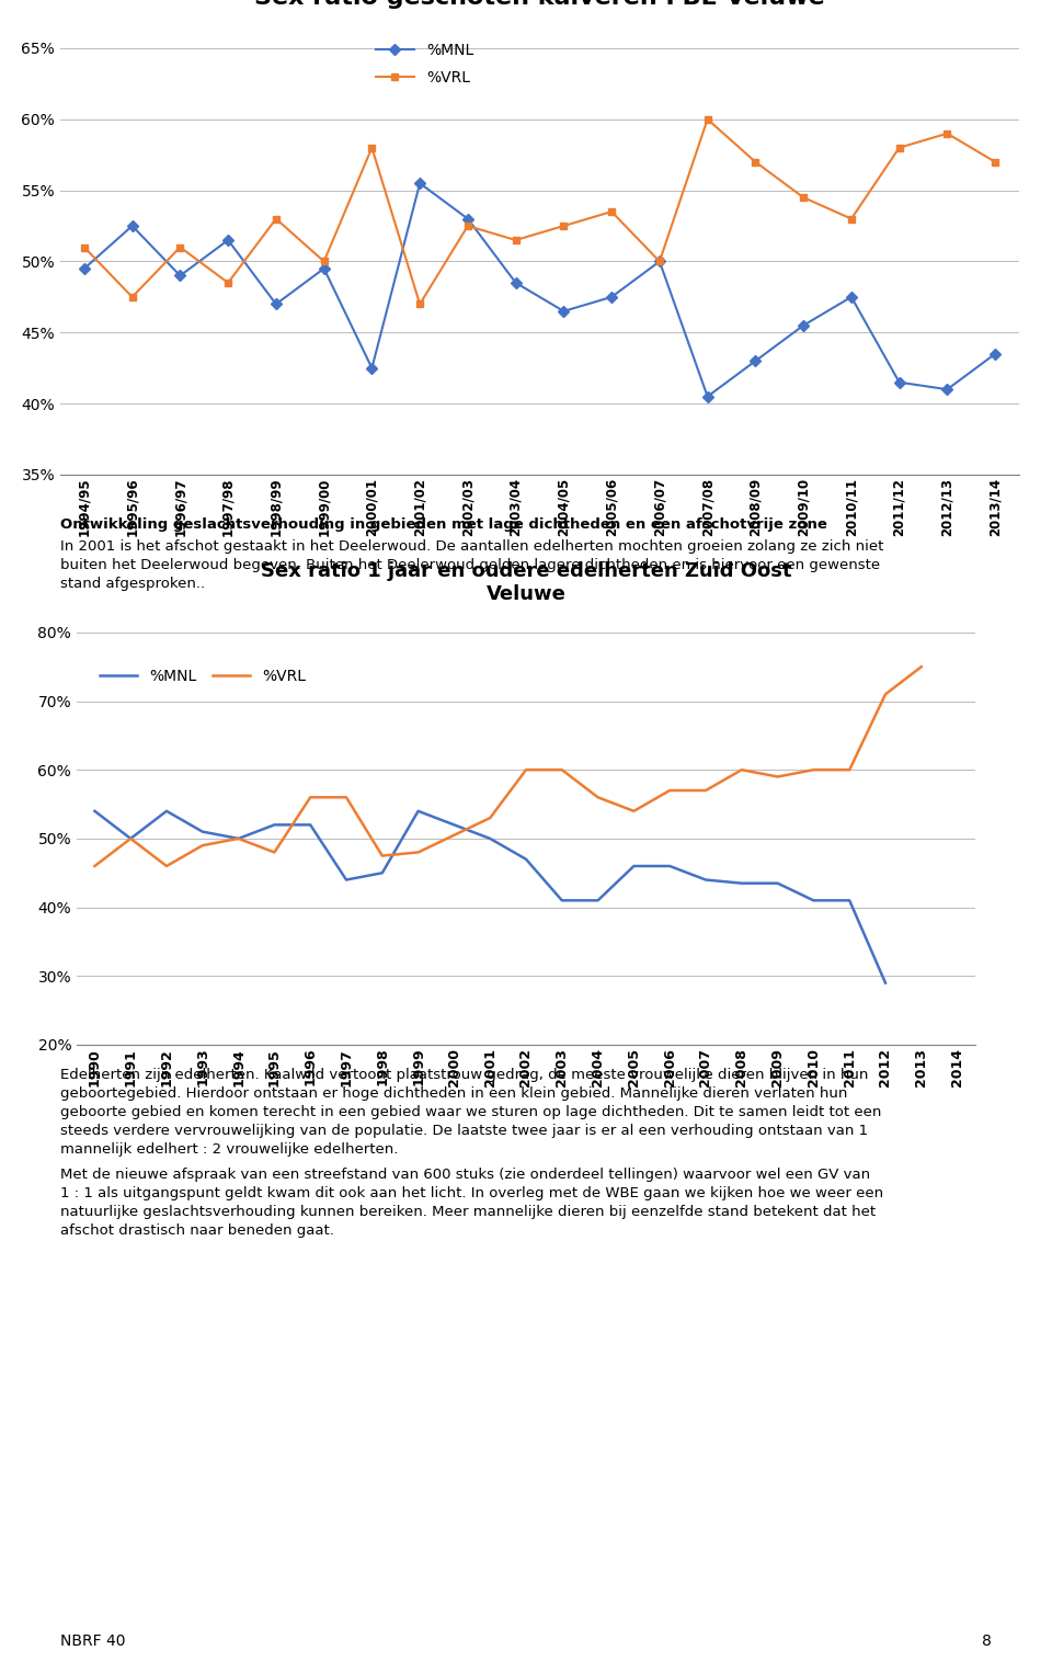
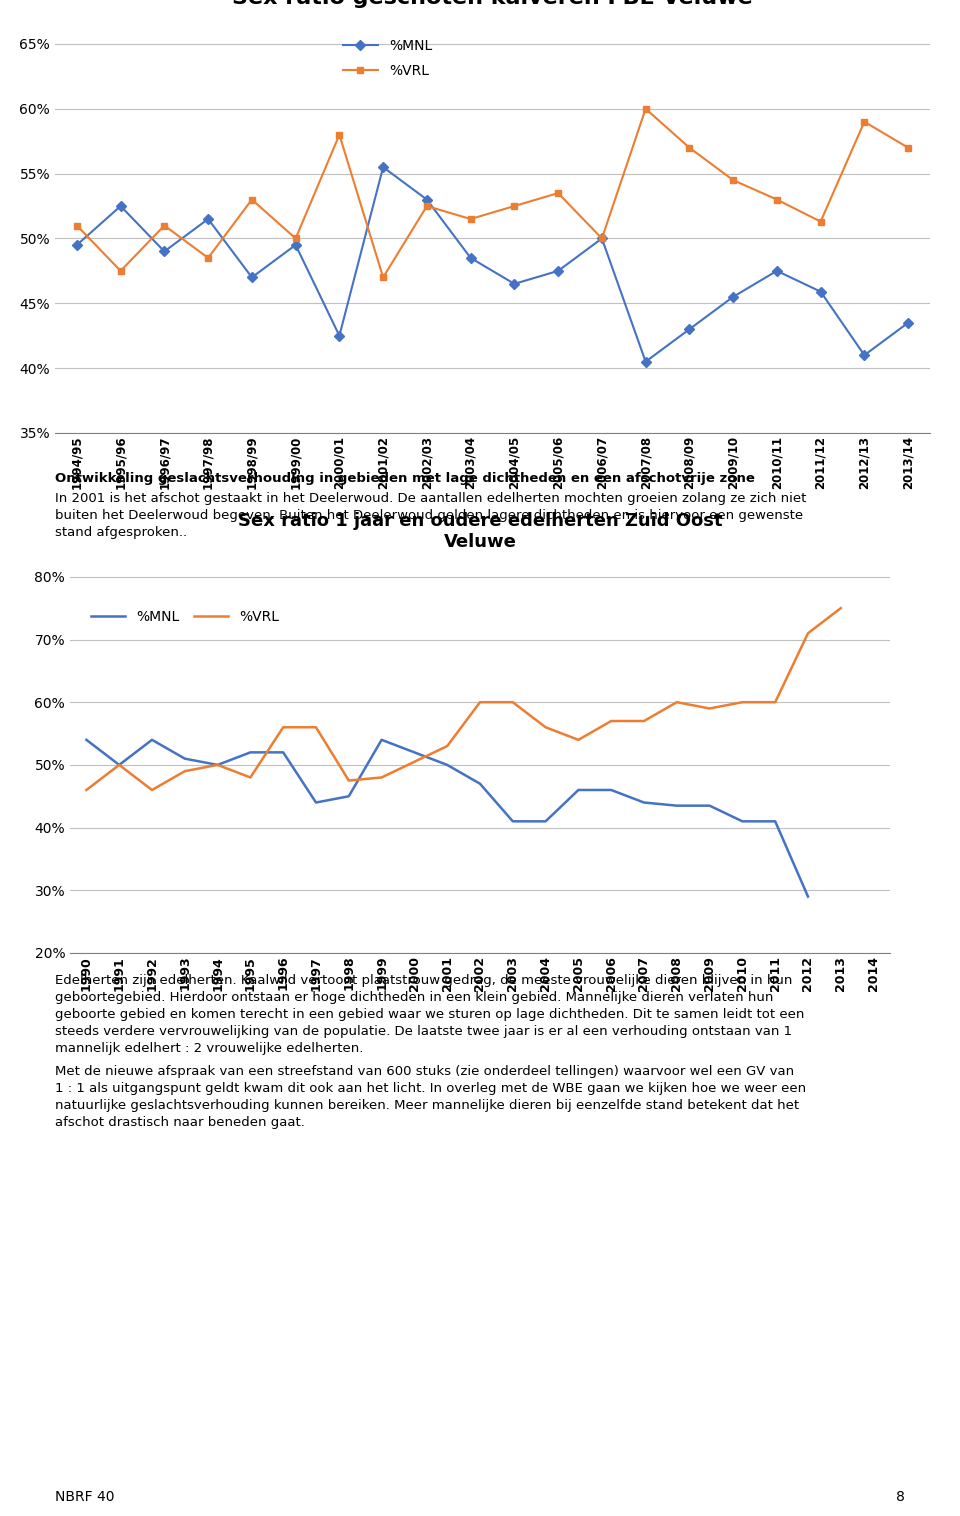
%MNL/2011/12: 41.5% -> 45.9%
%VRL/2011/12: 58.0% -> 51.3%
